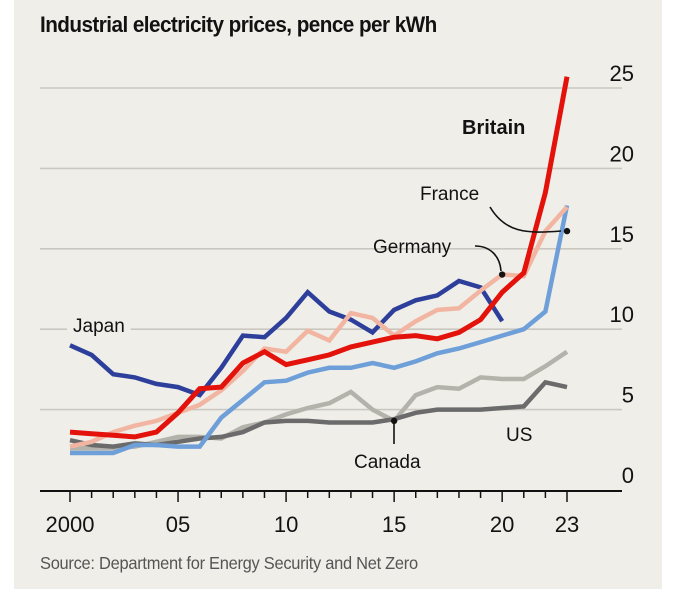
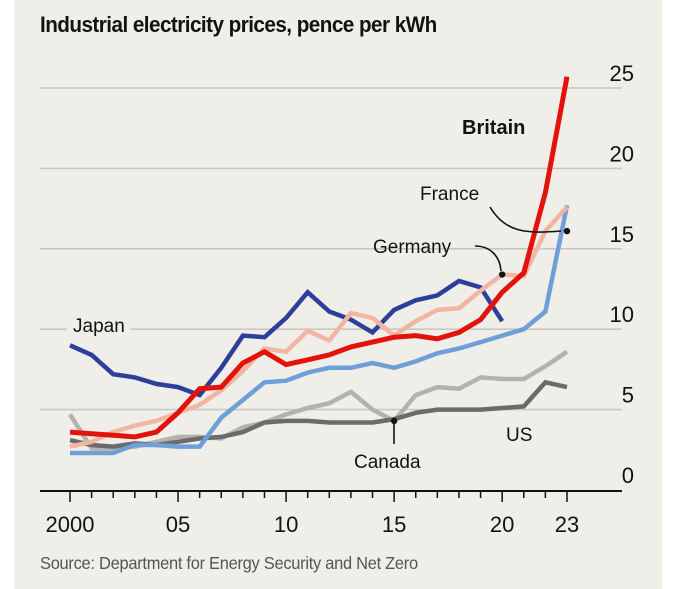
Canada/2000: 2.6 -> 4.7
